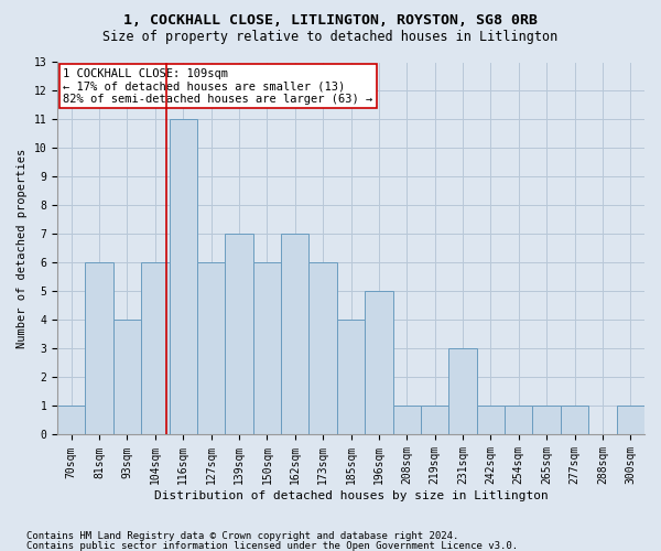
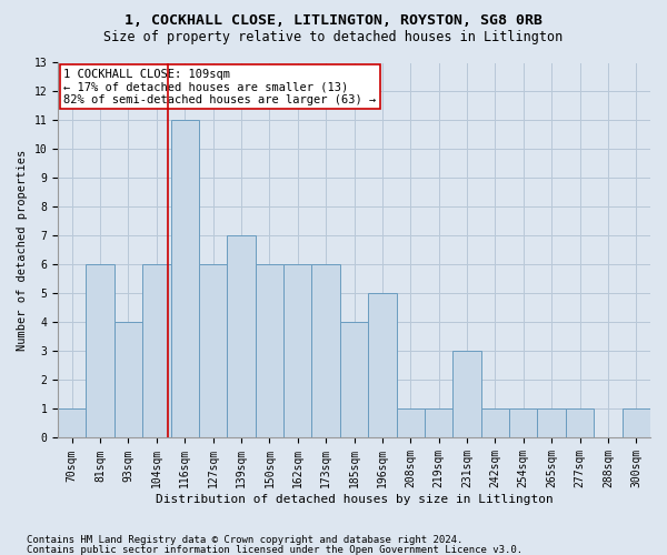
162sqm: 7 -> 6
